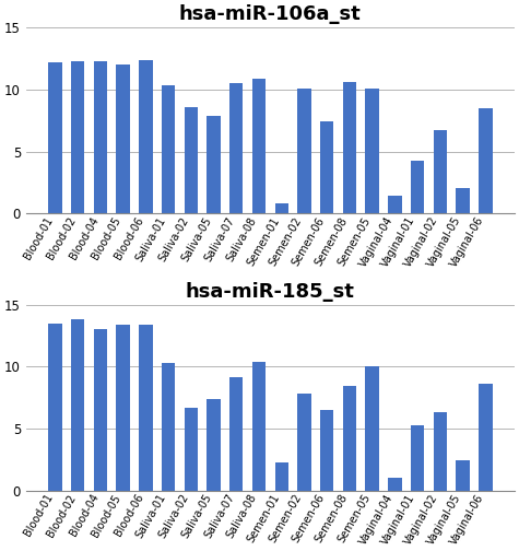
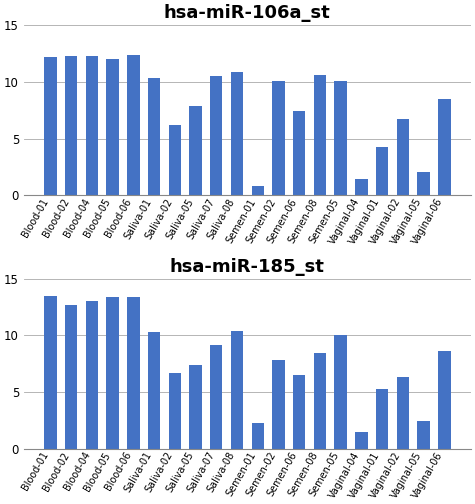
hsa-miR-106a_st/Saliva-02: 8.6 -> 6.2
hsa-miR-185_st/Blood-02: 13.8 -> 12.7
hsa-miR-185_st/Vaginal-04: 1.0 -> 1.5
